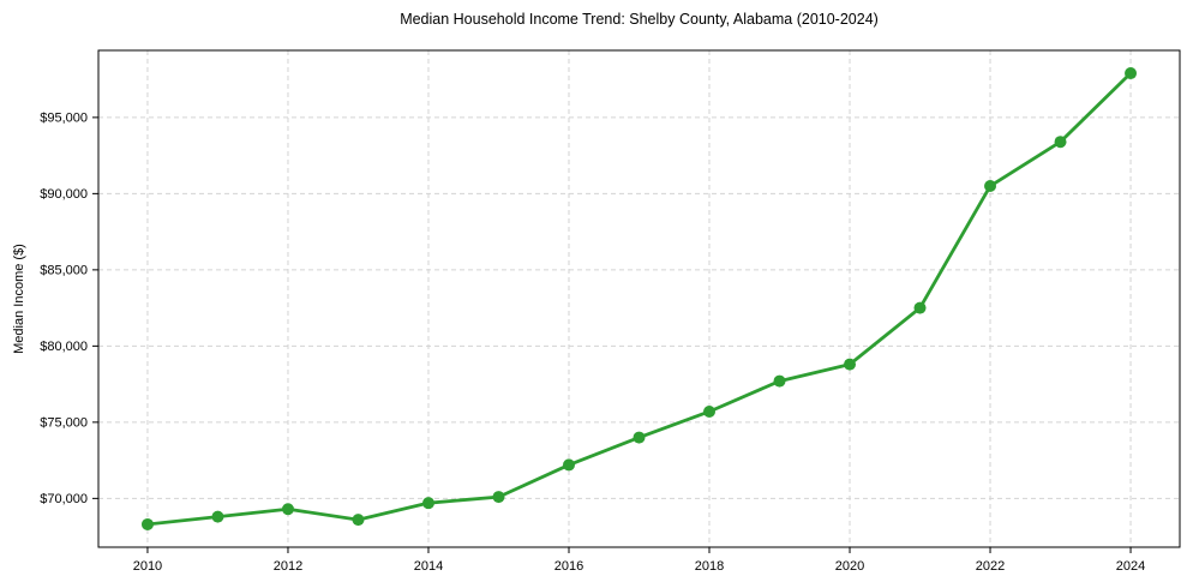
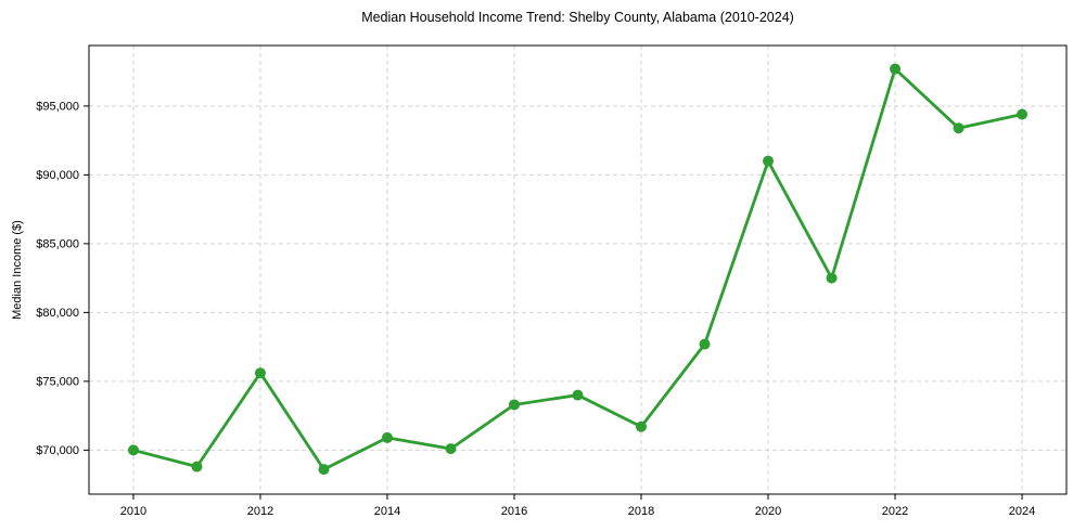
2010: $68300 -> $70000
2012: $69300 -> $75600
2014: $69700 -> $70900
2016: $72200 -> $73300
2018: $75700 -> $71700
2020: $78800 -> $91000
2022: $90500 -> $97700
2024: $97900 -> $94400
